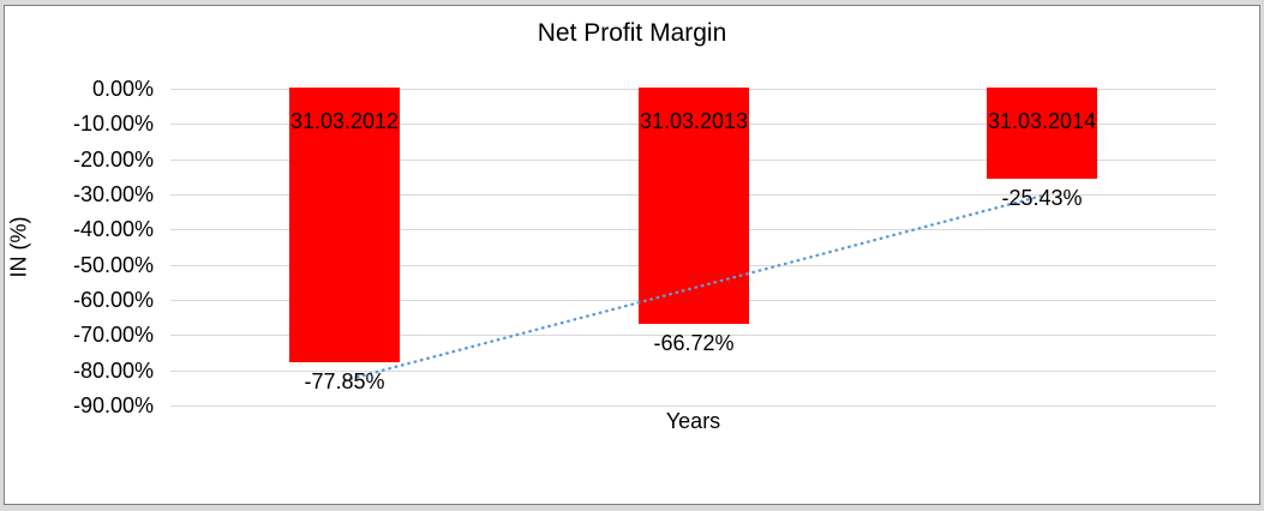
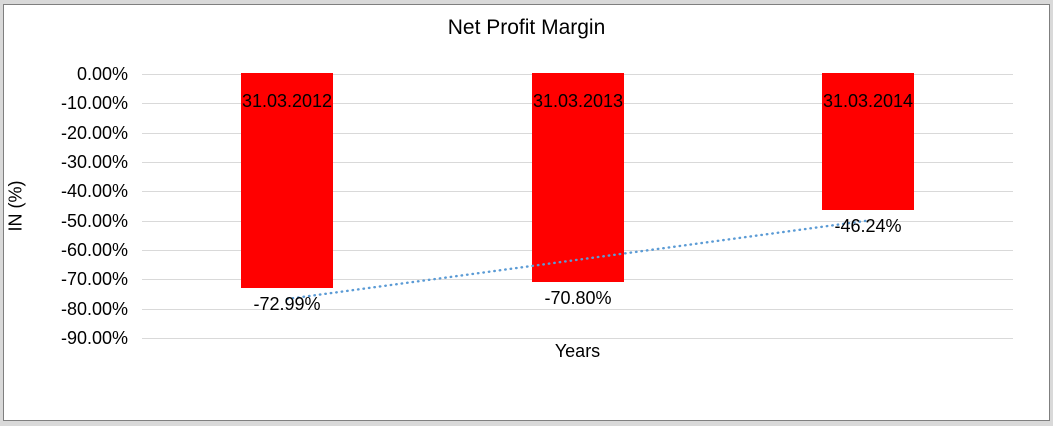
31.03.2012: -77.85% -> -72.99%
31.03.2013: -66.72% -> -70.80%
31.03.2014: -25.43% -> -46.24%
